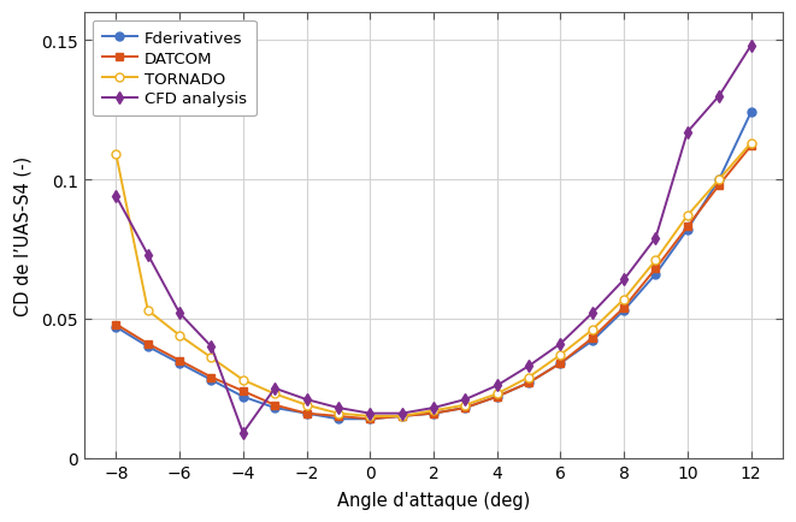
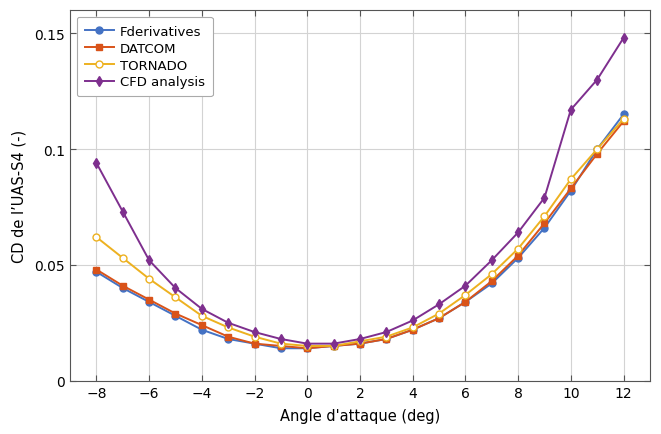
TORNADO/−8: 0.109 -> 0.062
CFD analysis/−4: 0.009 -> 0.031
Fderivatives/12: 0.124 -> 0.115
